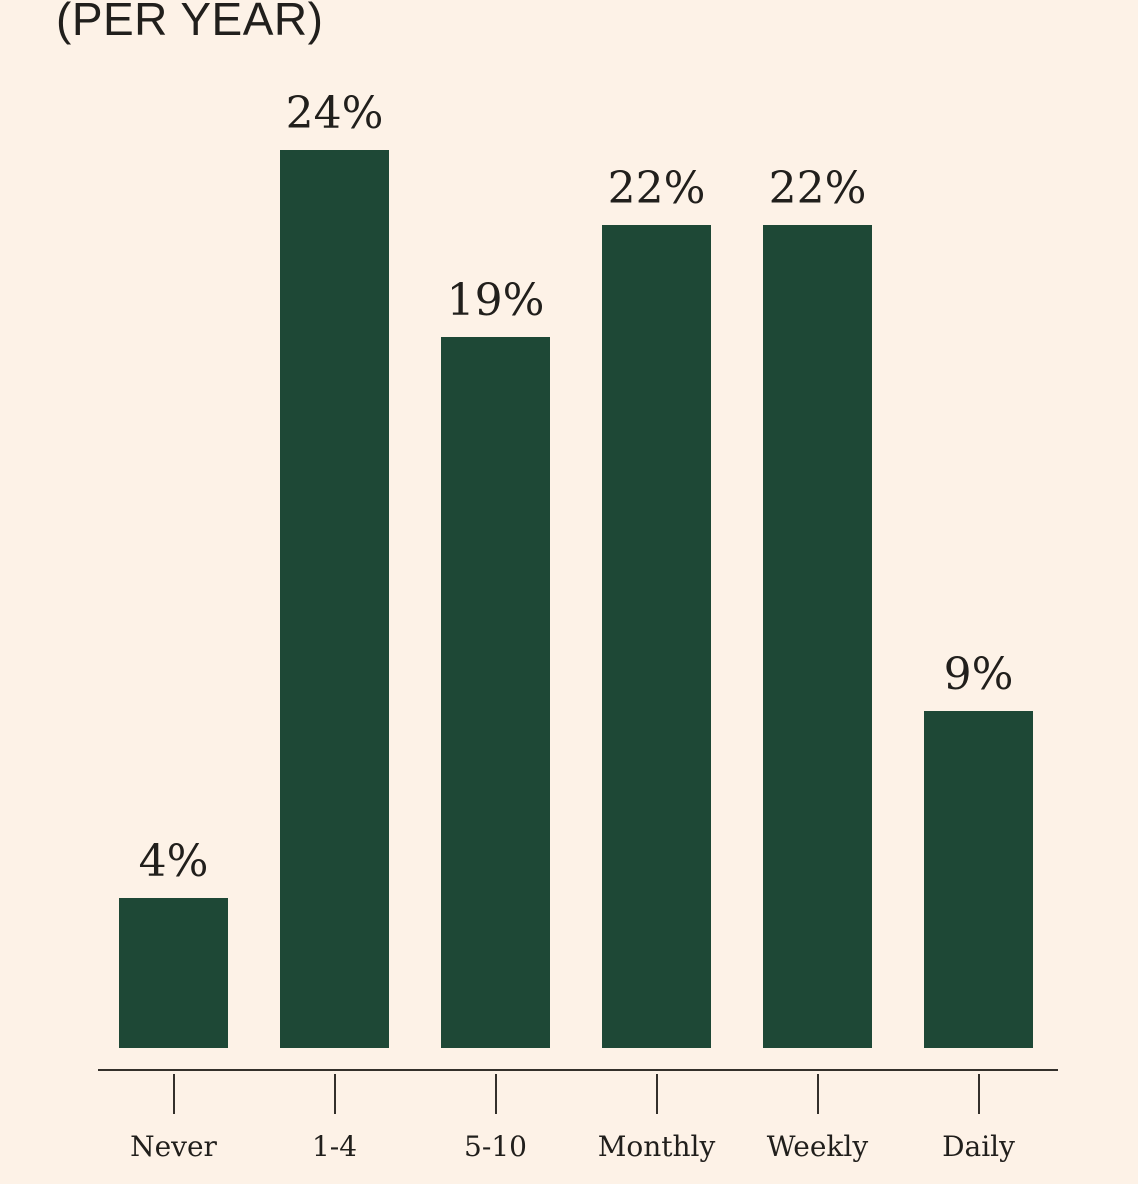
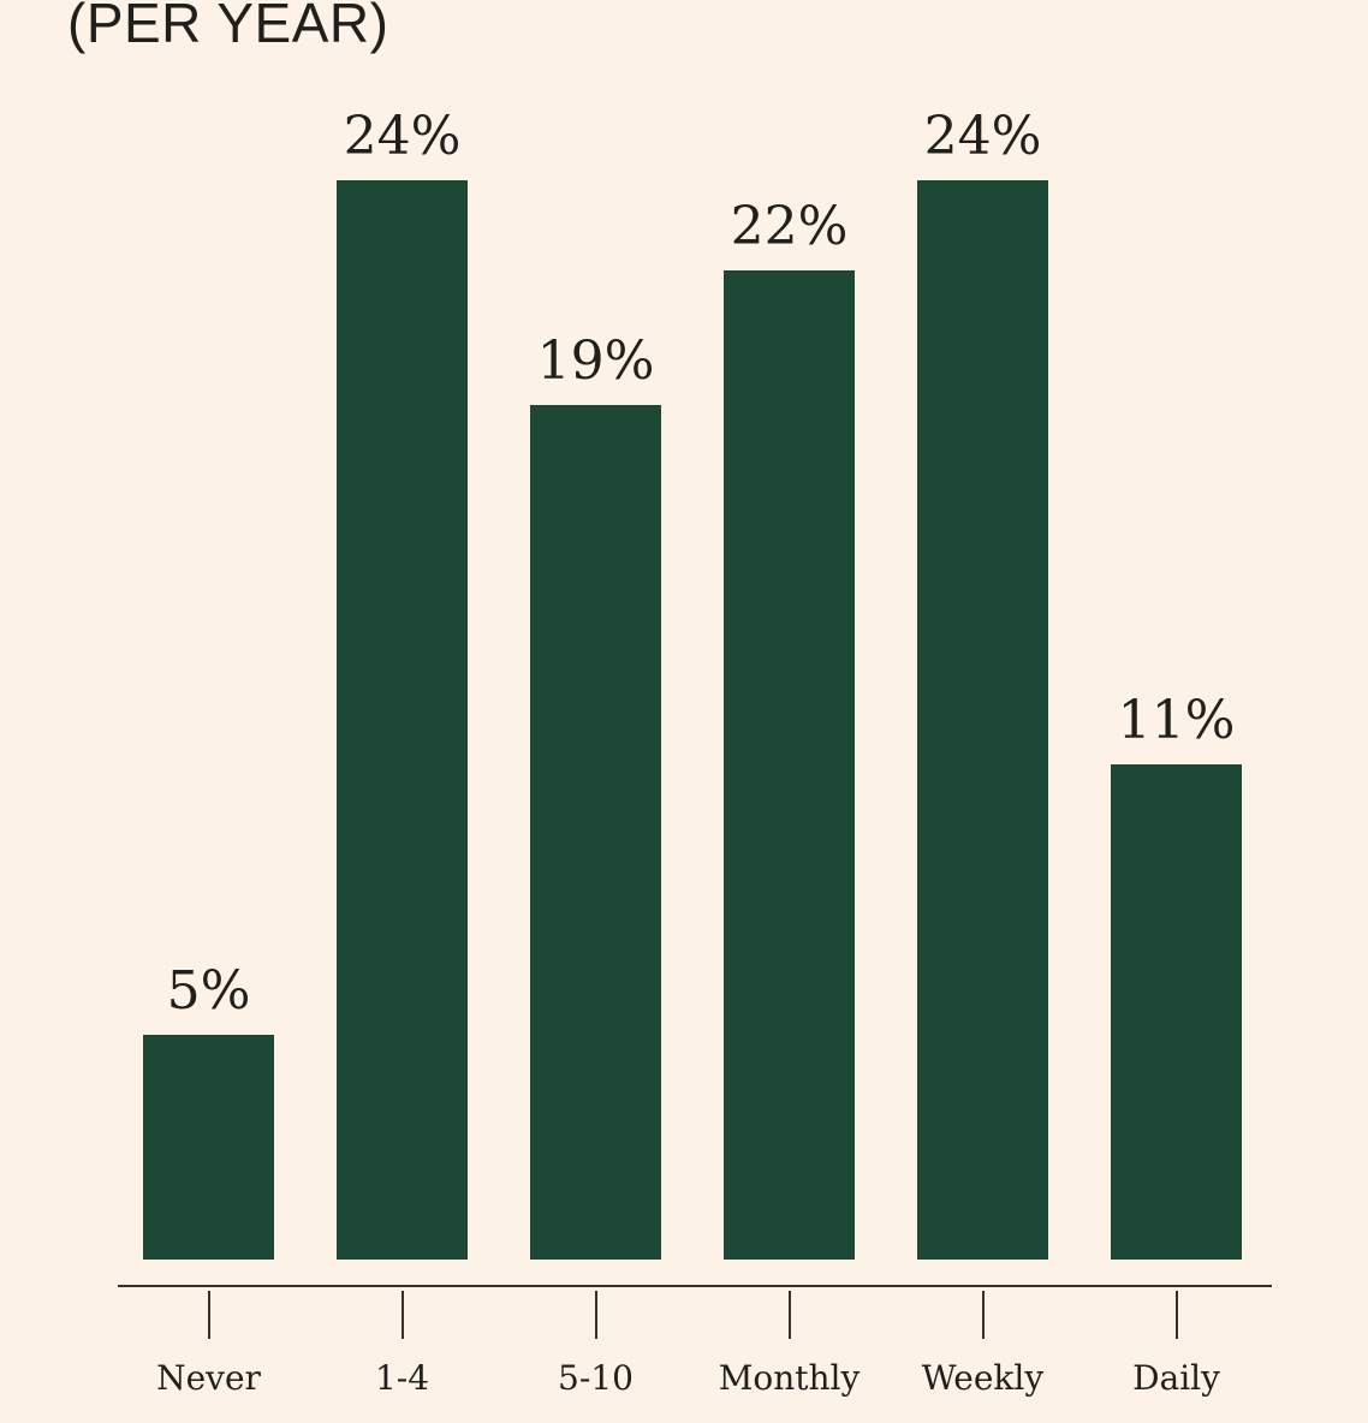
Never: 4% -> 5%
Weekly: 22% -> 24%
Daily: 9% -> 11%
